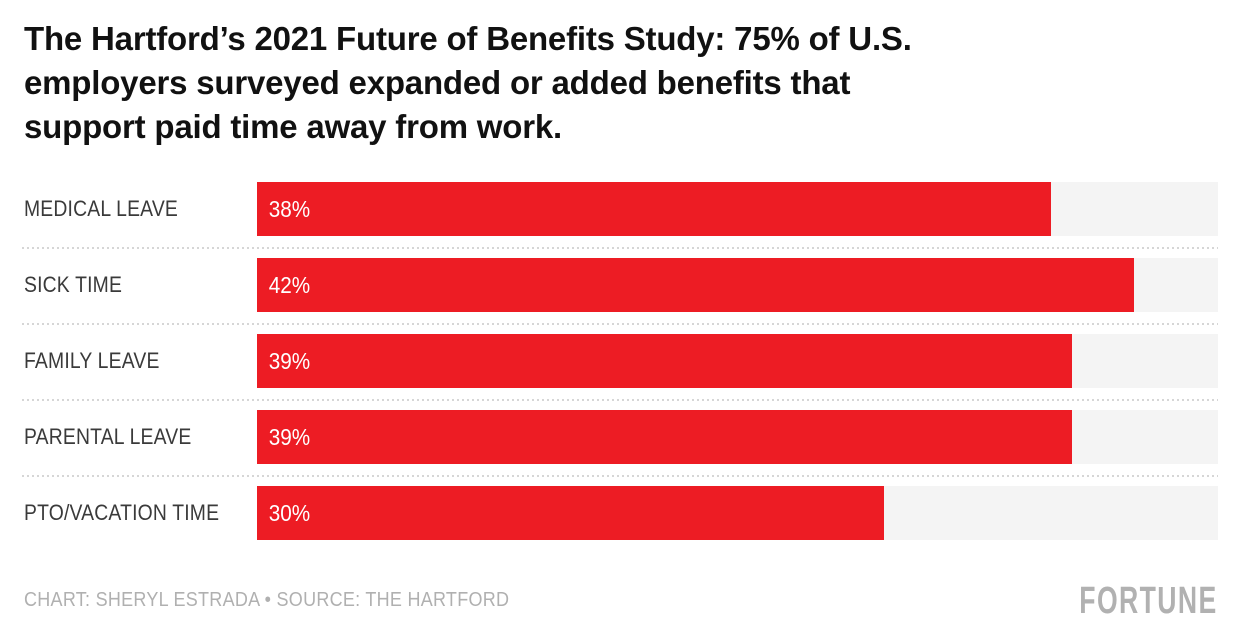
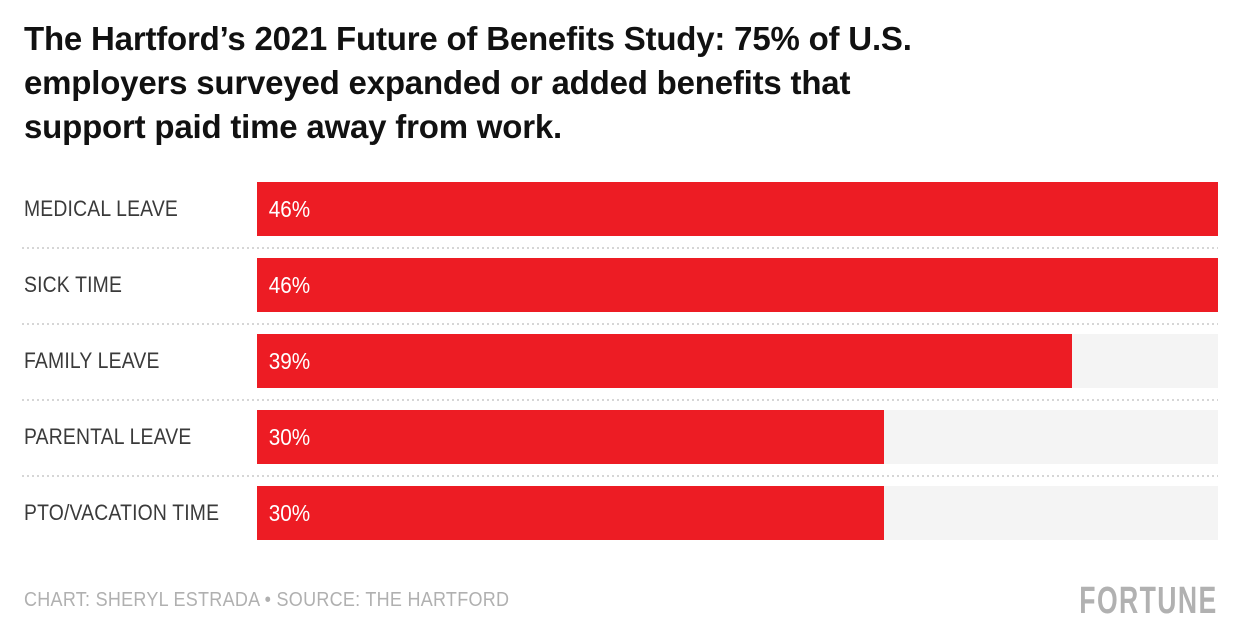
MEDICAL LEAVE: 38% -> 46%
SICK TIME: 42% -> 46%
PARENTAL LEAVE: 39% -> 30%
